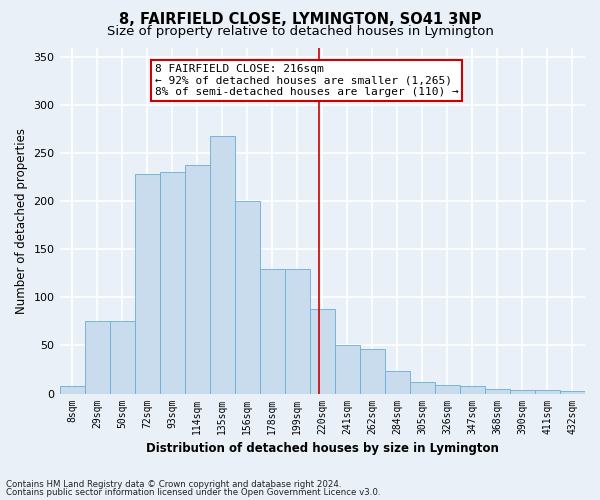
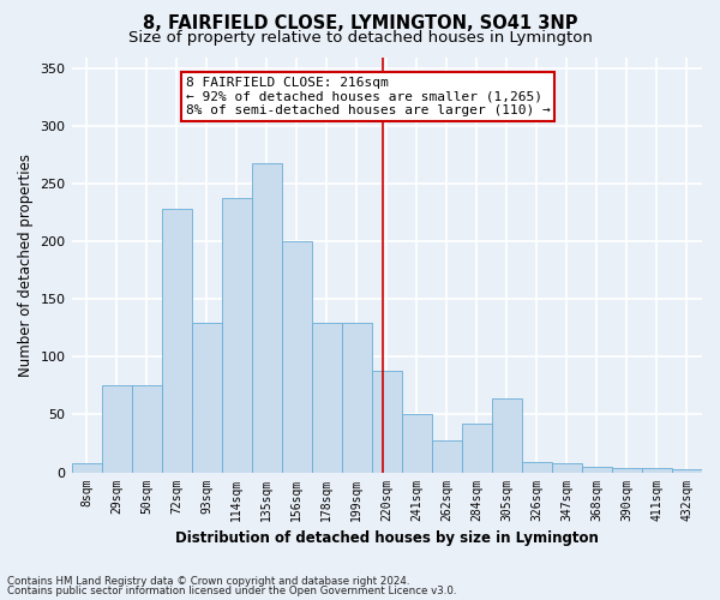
93sqm: 230 -> 130
262sqm: 46 -> 28
284sqm: 23 -> 42
305sqm: 12 -> 64
